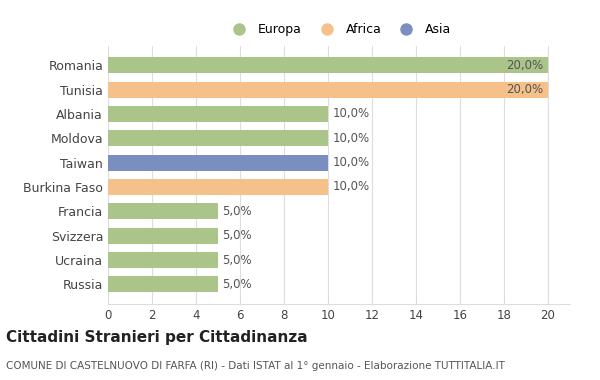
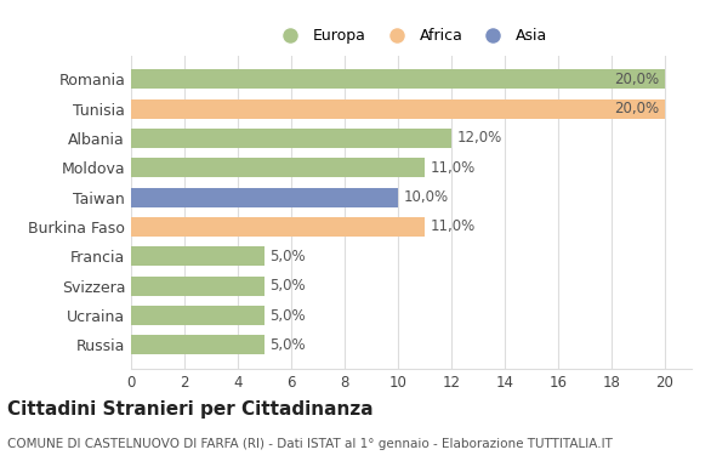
Albania: 10,0% -> 12,0%
Moldova: 10,0% -> 11,0%
Burkina Faso: 10,0% -> 11,0%
